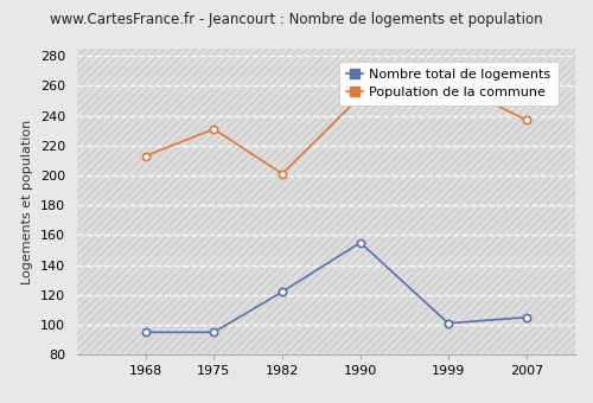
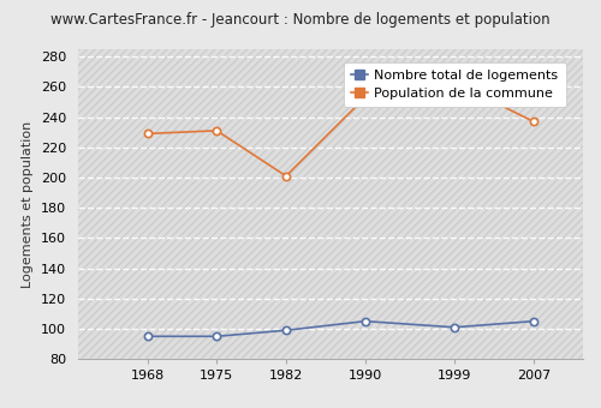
Population de la commune/1968: 213 -> 229
Nombre total de logements/1982: 122 -> 99
Nombre total de logements/1990: 155 -> 105
